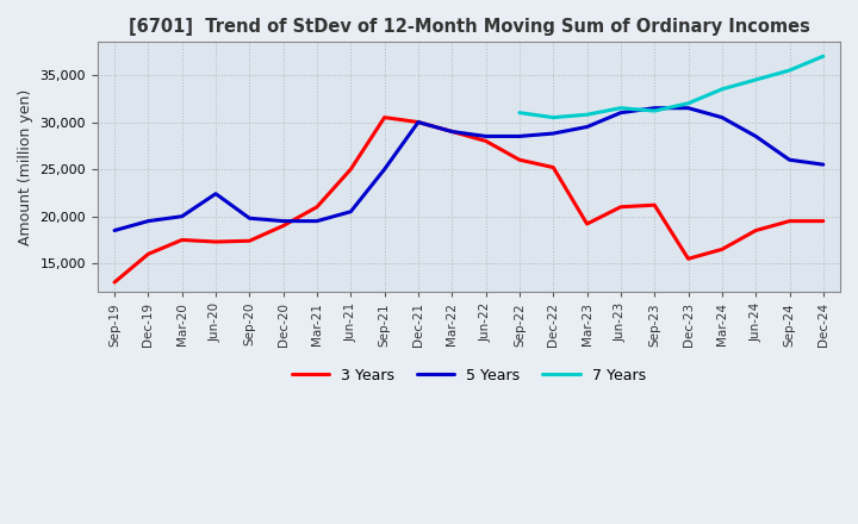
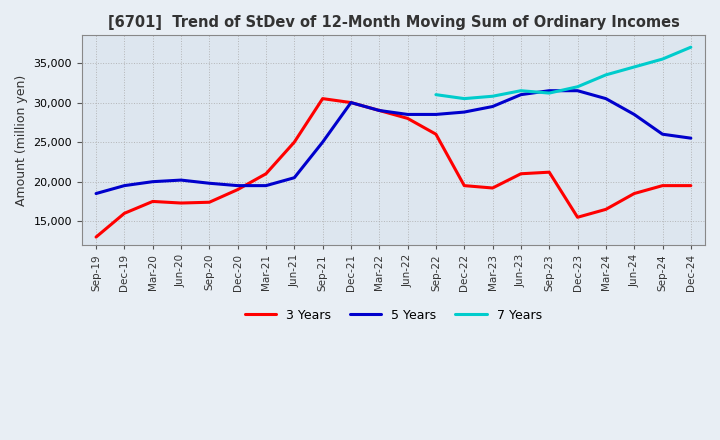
5 Years/Jun-20: 22,400 -> 20,200
3 Years/Dec-22: 25,200 -> 19,500
